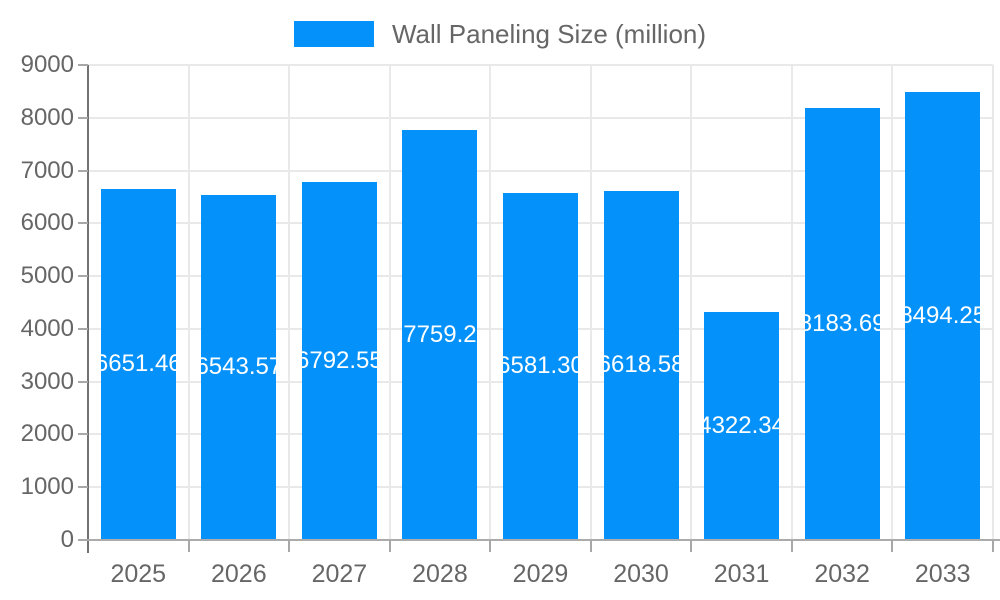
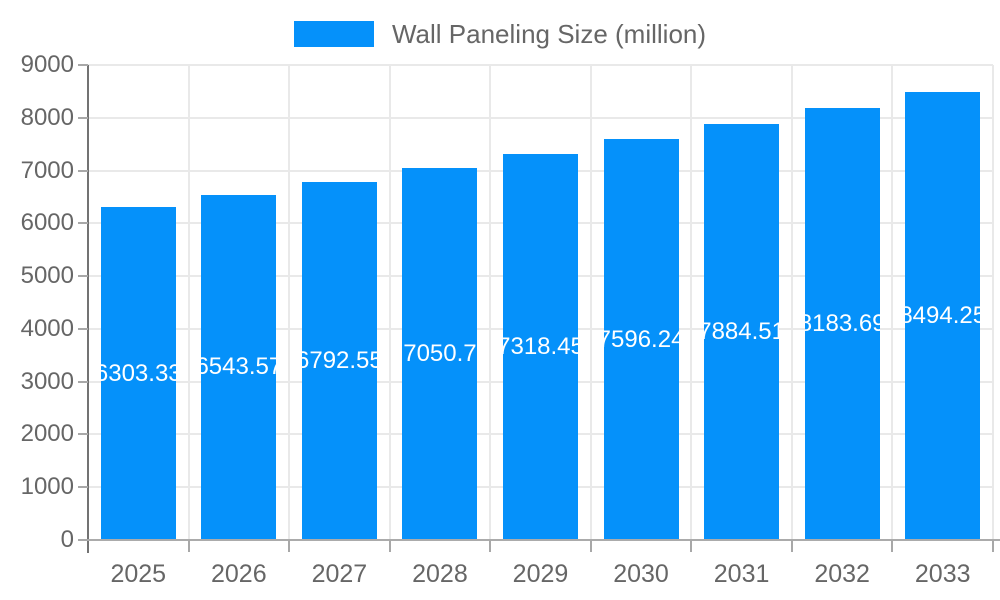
2025: 6651.46 -> 6303.33
2028: 7759.2 -> 7050.7
2029: 6581.30 -> 7318.45
2030: 6618.58 -> 7596.24
2031: 4322.34 -> 7884.51
